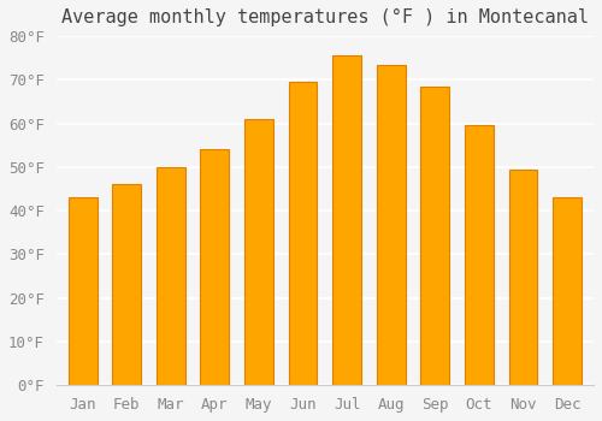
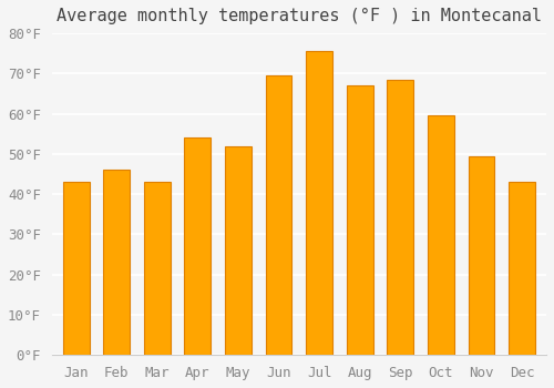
Mar: 50.0°F -> 43.0°F
May: 61.0°F -> 52.0°F
Aug: 73.5°F -> 67.0°F
